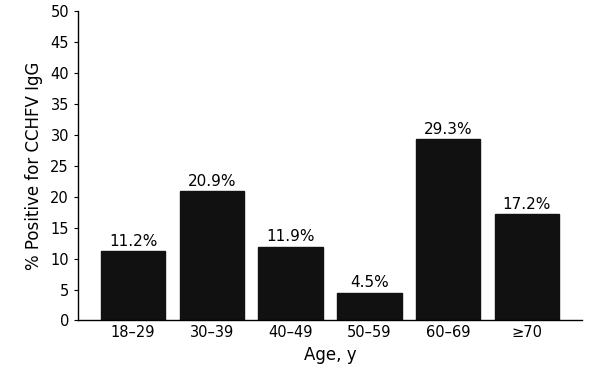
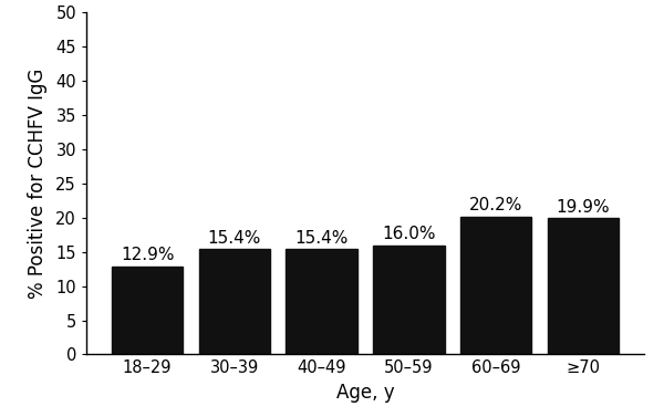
18–29: 11.2% -> 12.9%
30–39: 20.9% -> 15.4%
40–49: 11.9% -> 15.4%
50–59: 4.5% -> 16.0%
60–69: 29.3% -> 20.2%
≥70: 17.2% -> 19.9%
